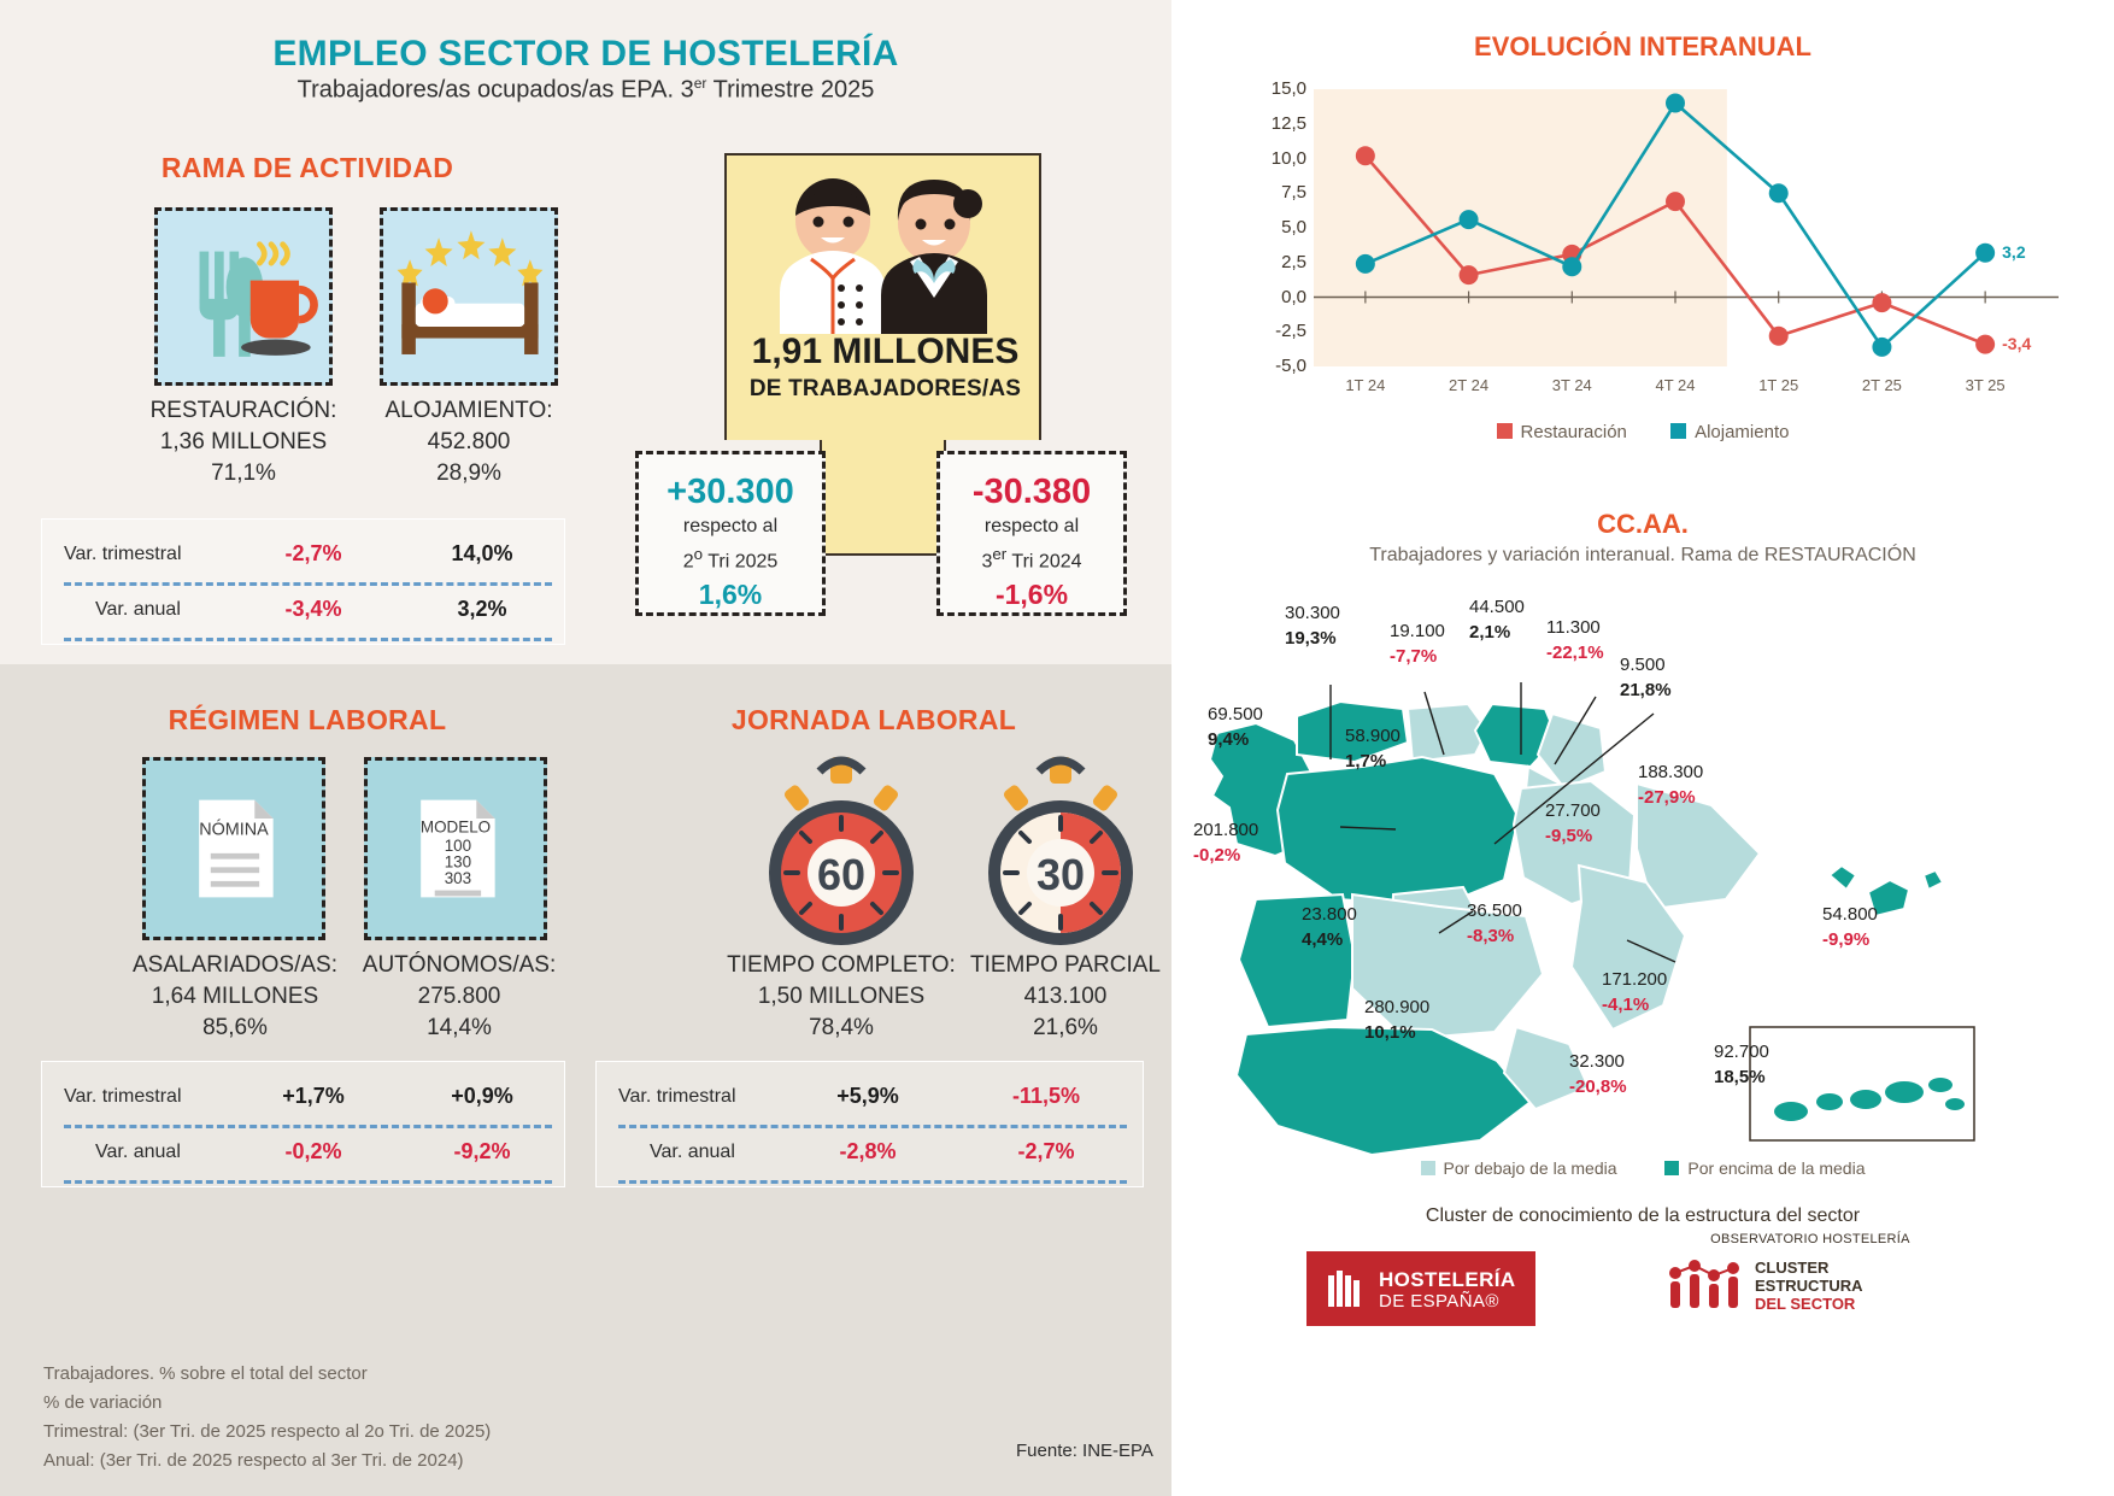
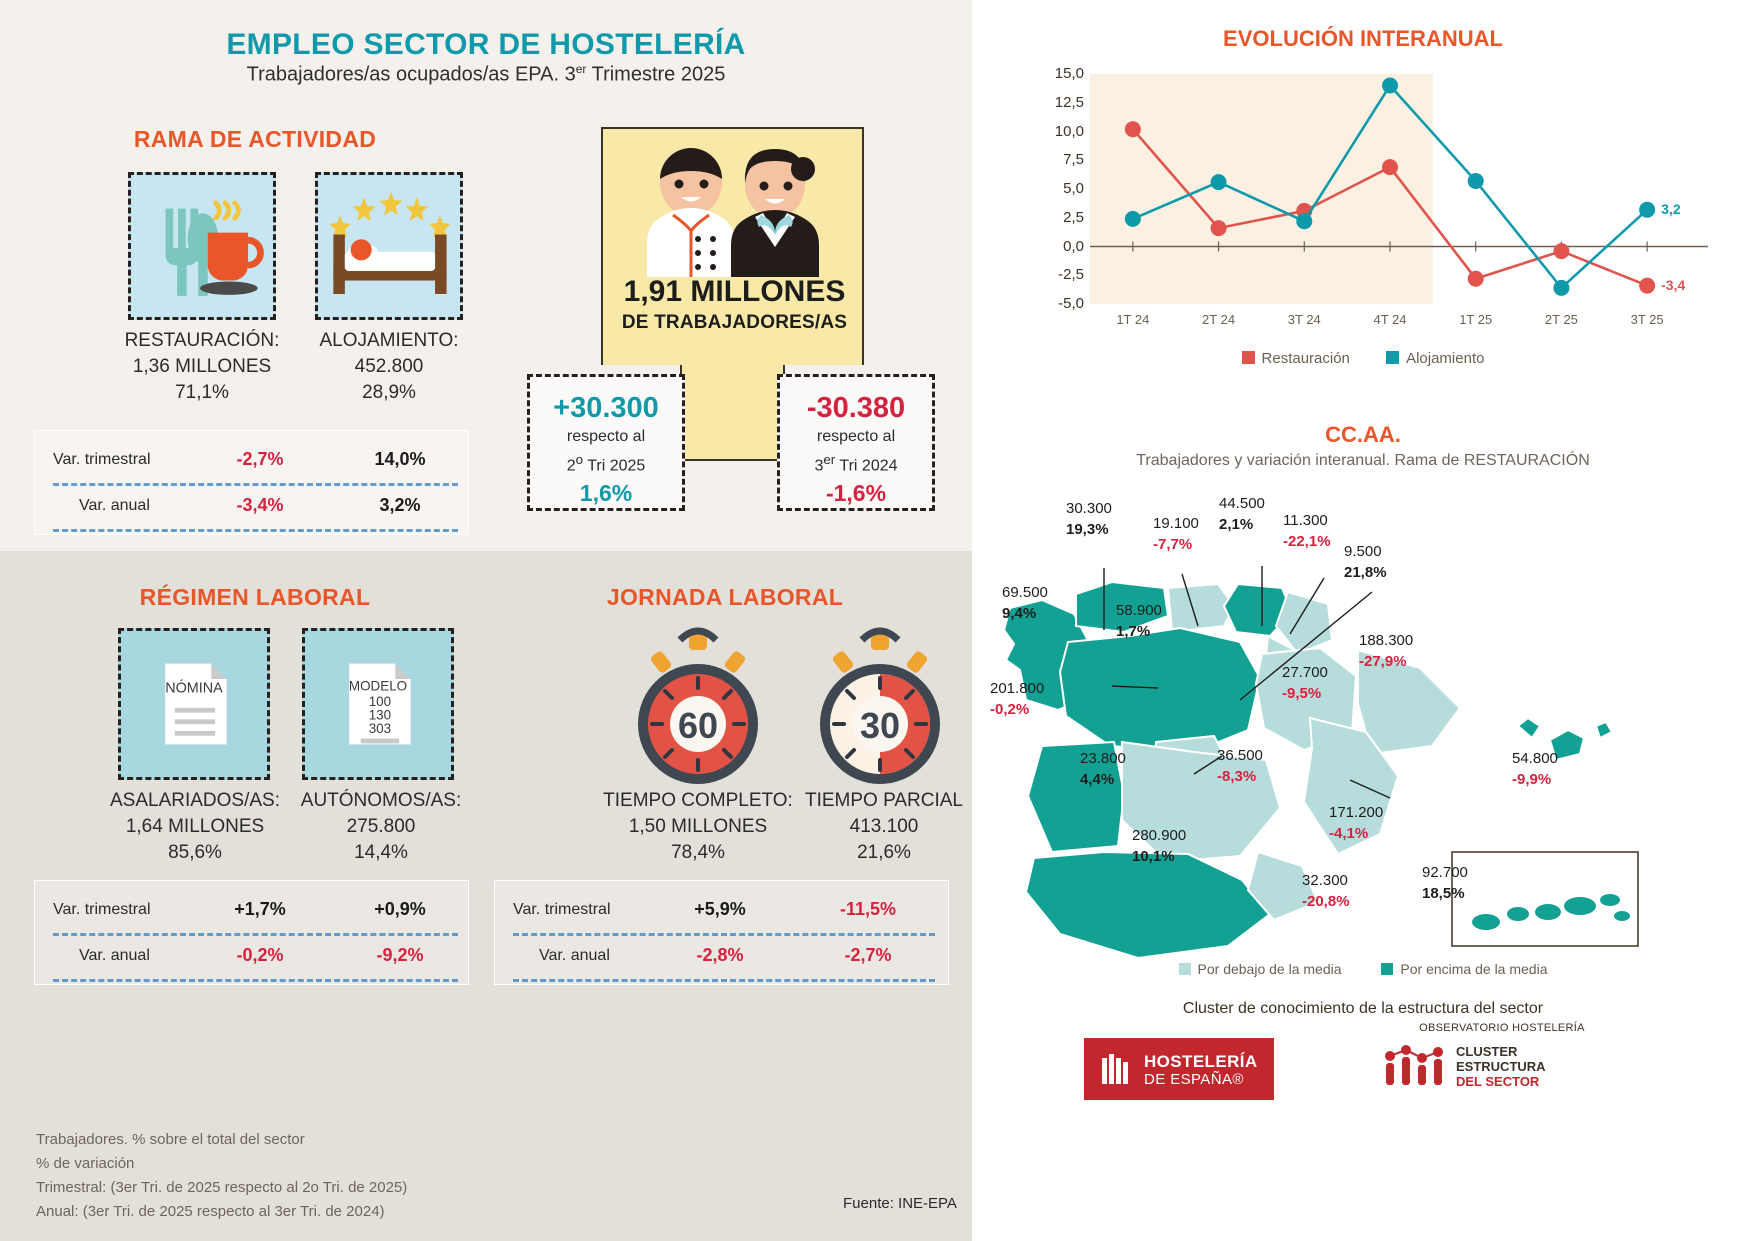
Alojamiento/1T 25: 7,5 -> 5,7
